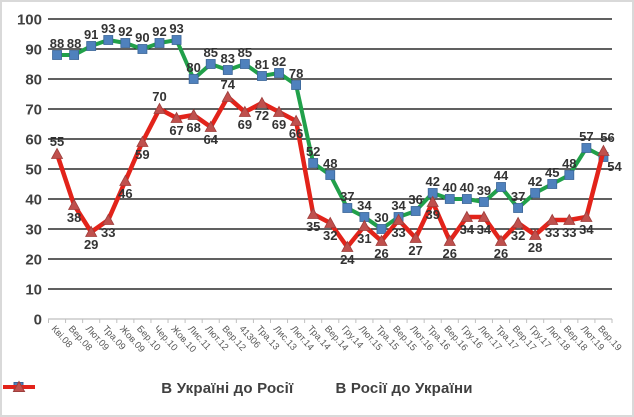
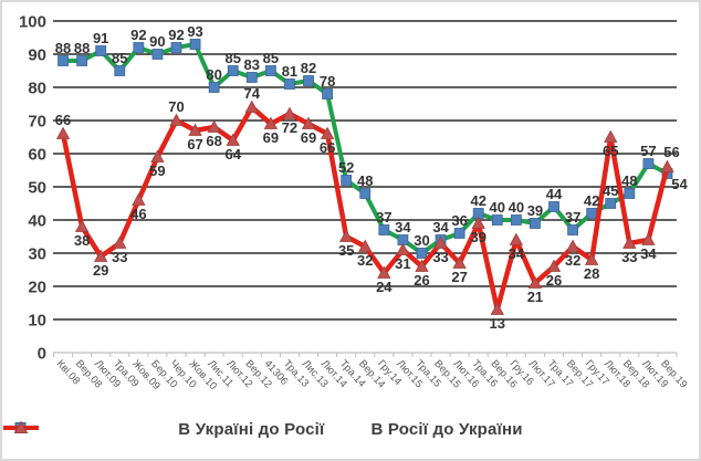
В Росії до України/Кві.08: 55 -> 66
В Україні до Росії/Тра.09: 93 -> 85
В Росії до України/Вер.16: 26 -> 13
В Росії до України/Лют.17: 34 -> 21
В Росії до України/Лют.18: 33 -> 65
